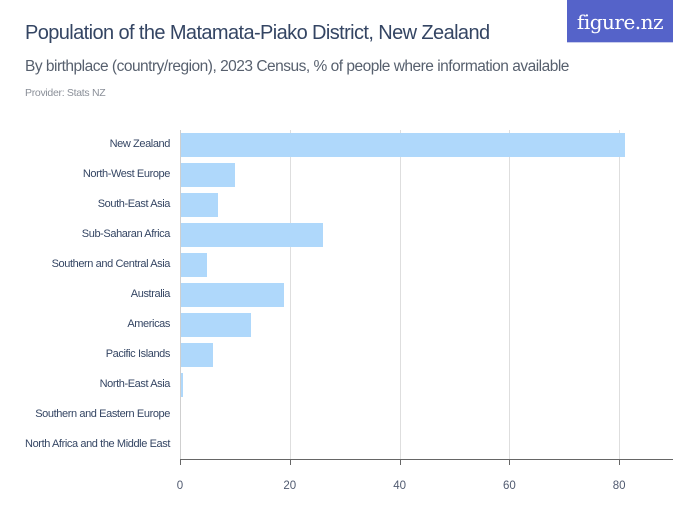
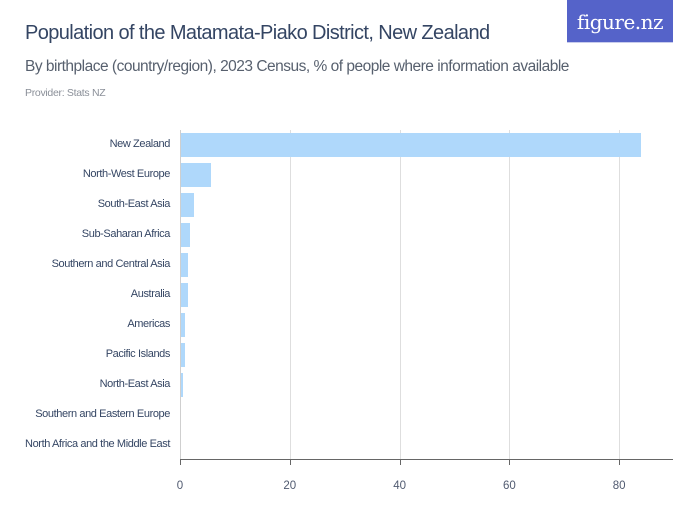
New Zealand: 81 -> 84
North-West Europe: 10 -> 6
South-East Asia: 7 -> 2
Sub-Saharan Africa: 26 -> 2
Southern and Central Asia: 5 -> 2
Australia: 19 -> 1
Americas: 13 -> 1
Pacific Islands: 6 -> 1
